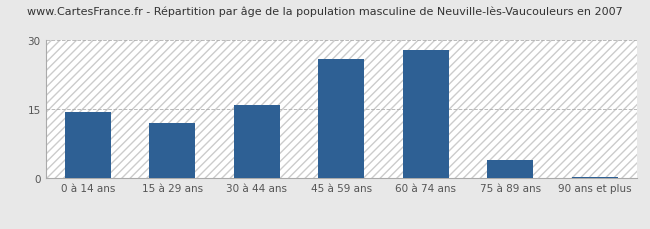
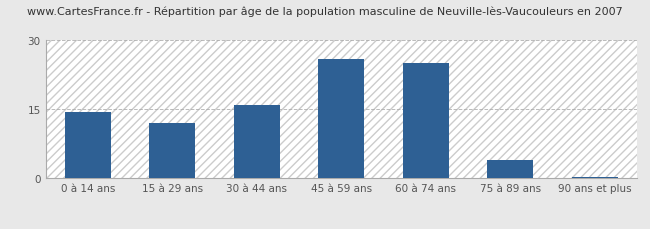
60 à 74 ans: 28.0 -> 25.0
